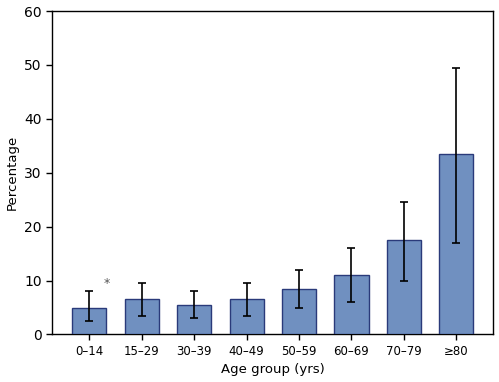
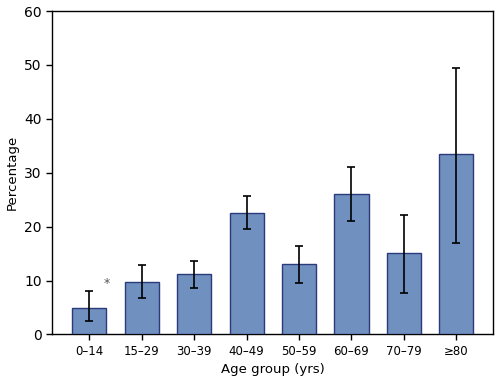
15–29: 6.5 -> 9.8
30–39: 5.5 -> 11.2
40–49: 6.5 -> 22.6
50–59: 8.5 -> 13.0
60–69: 11.0 -> 26.0
70–79: 17.5 -> 15.2
